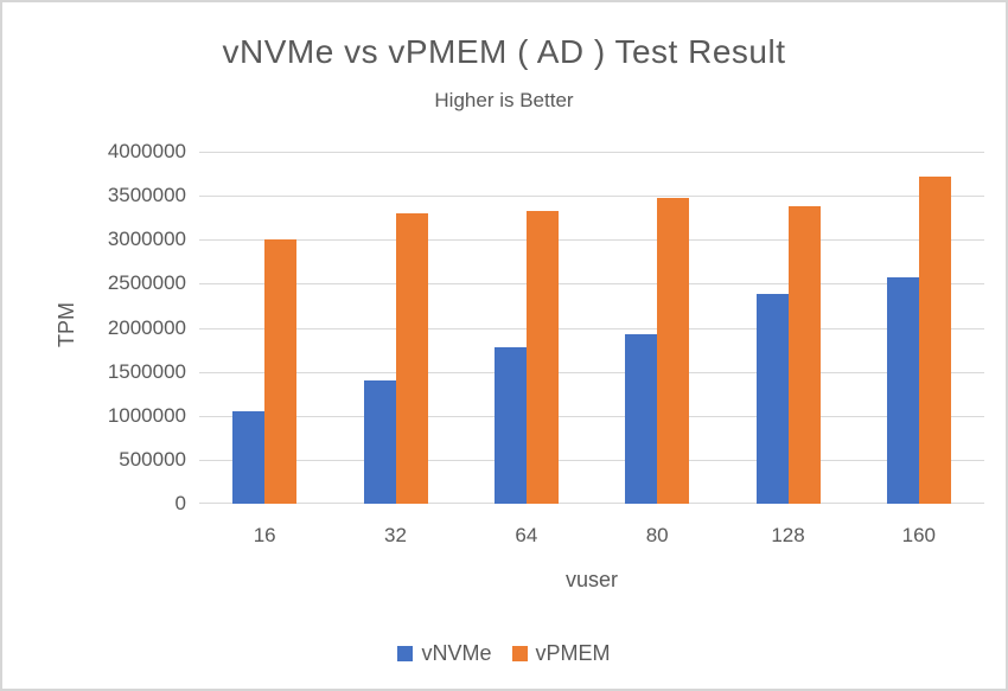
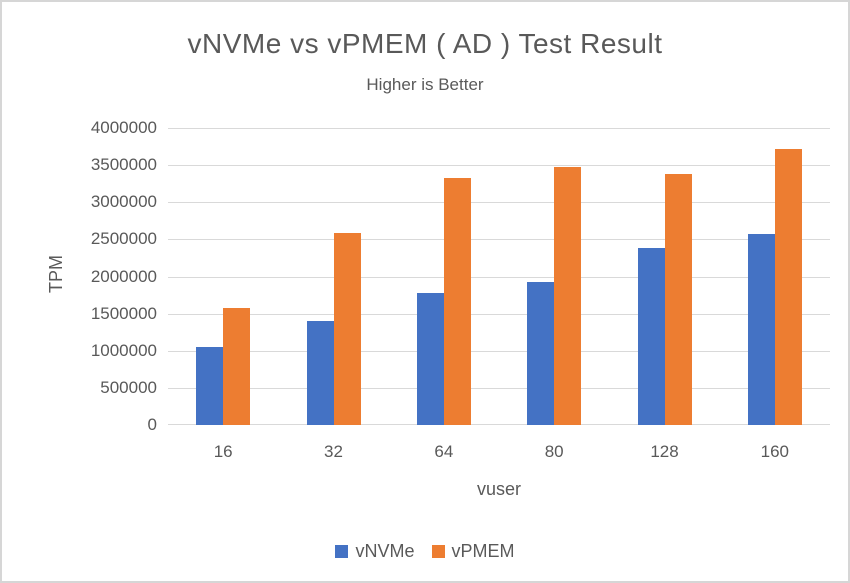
vPMEM/16: 3000000 -> 1600000
vPMEM/32: 3300000 -> 2600000
